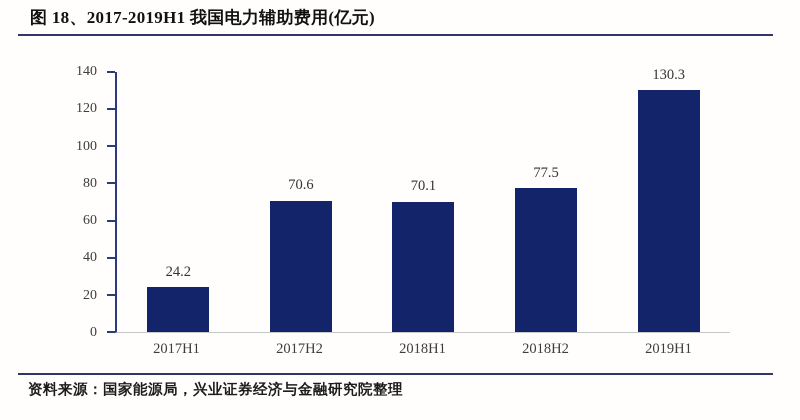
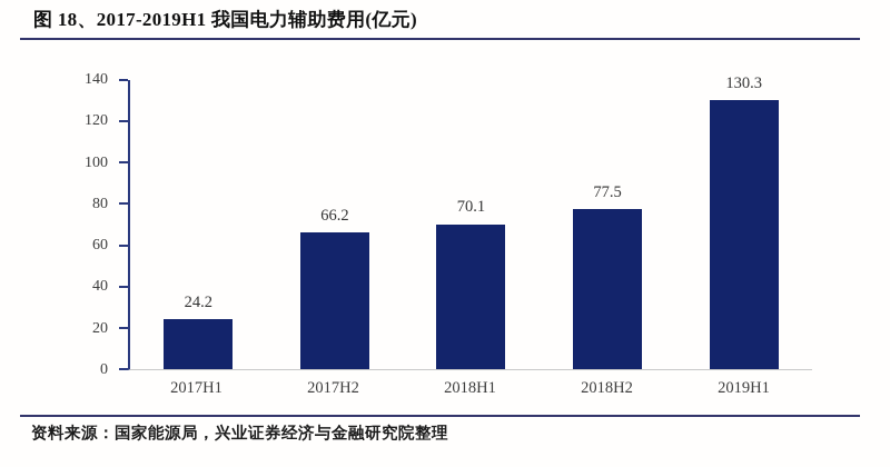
2017H2: 70.6 -> 66.2
